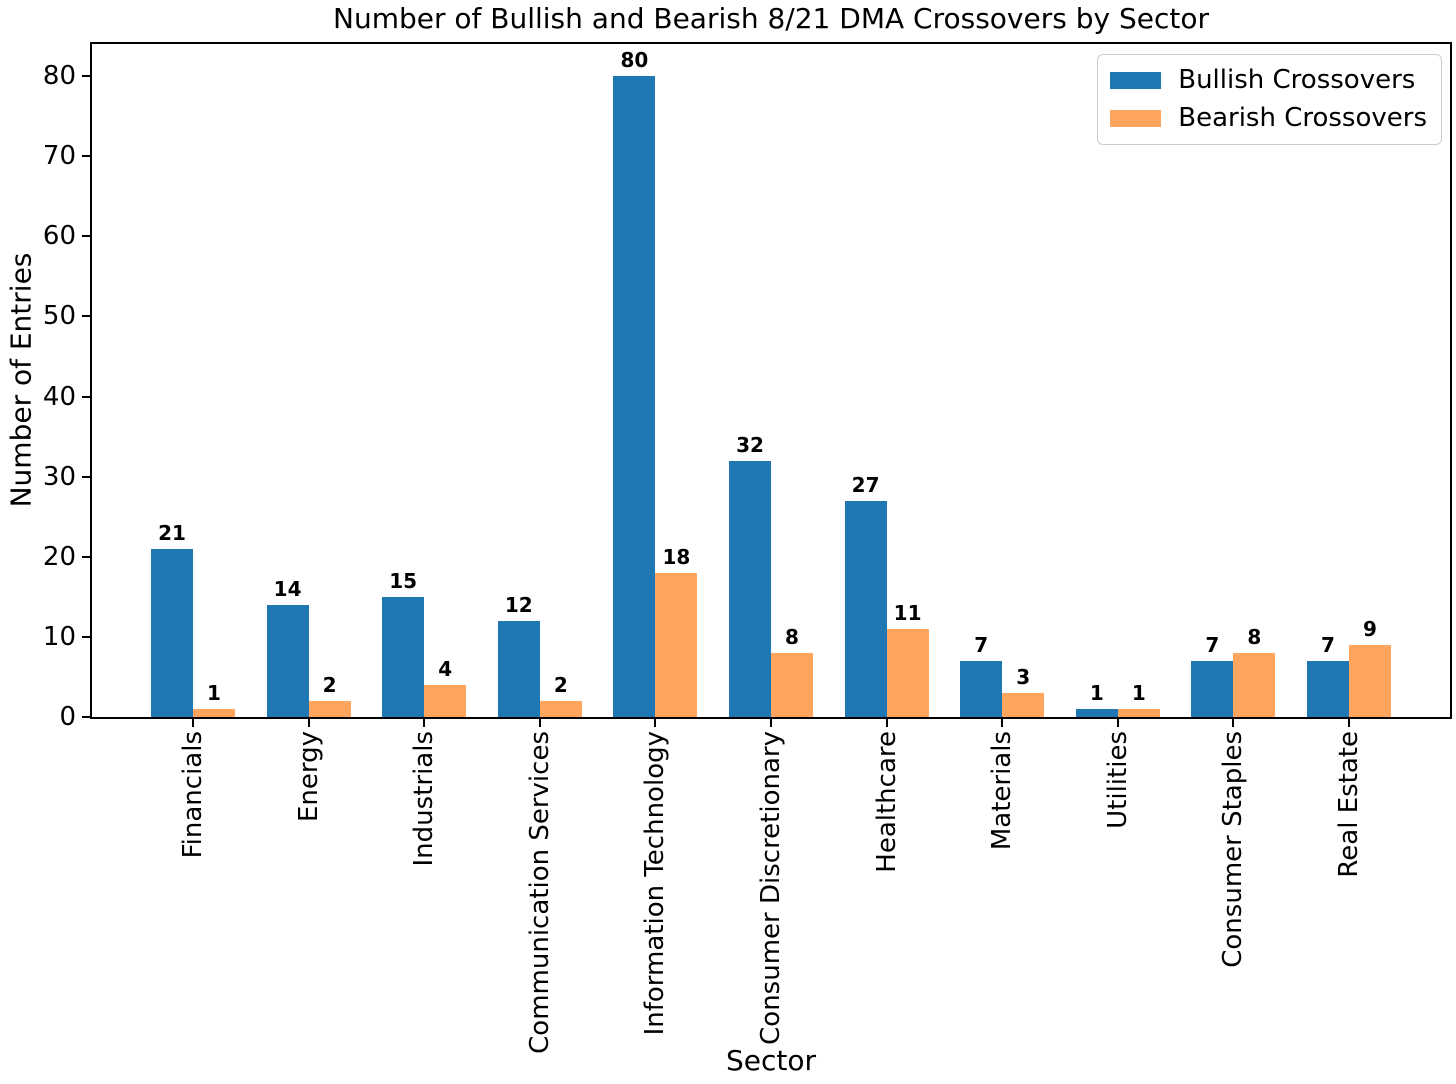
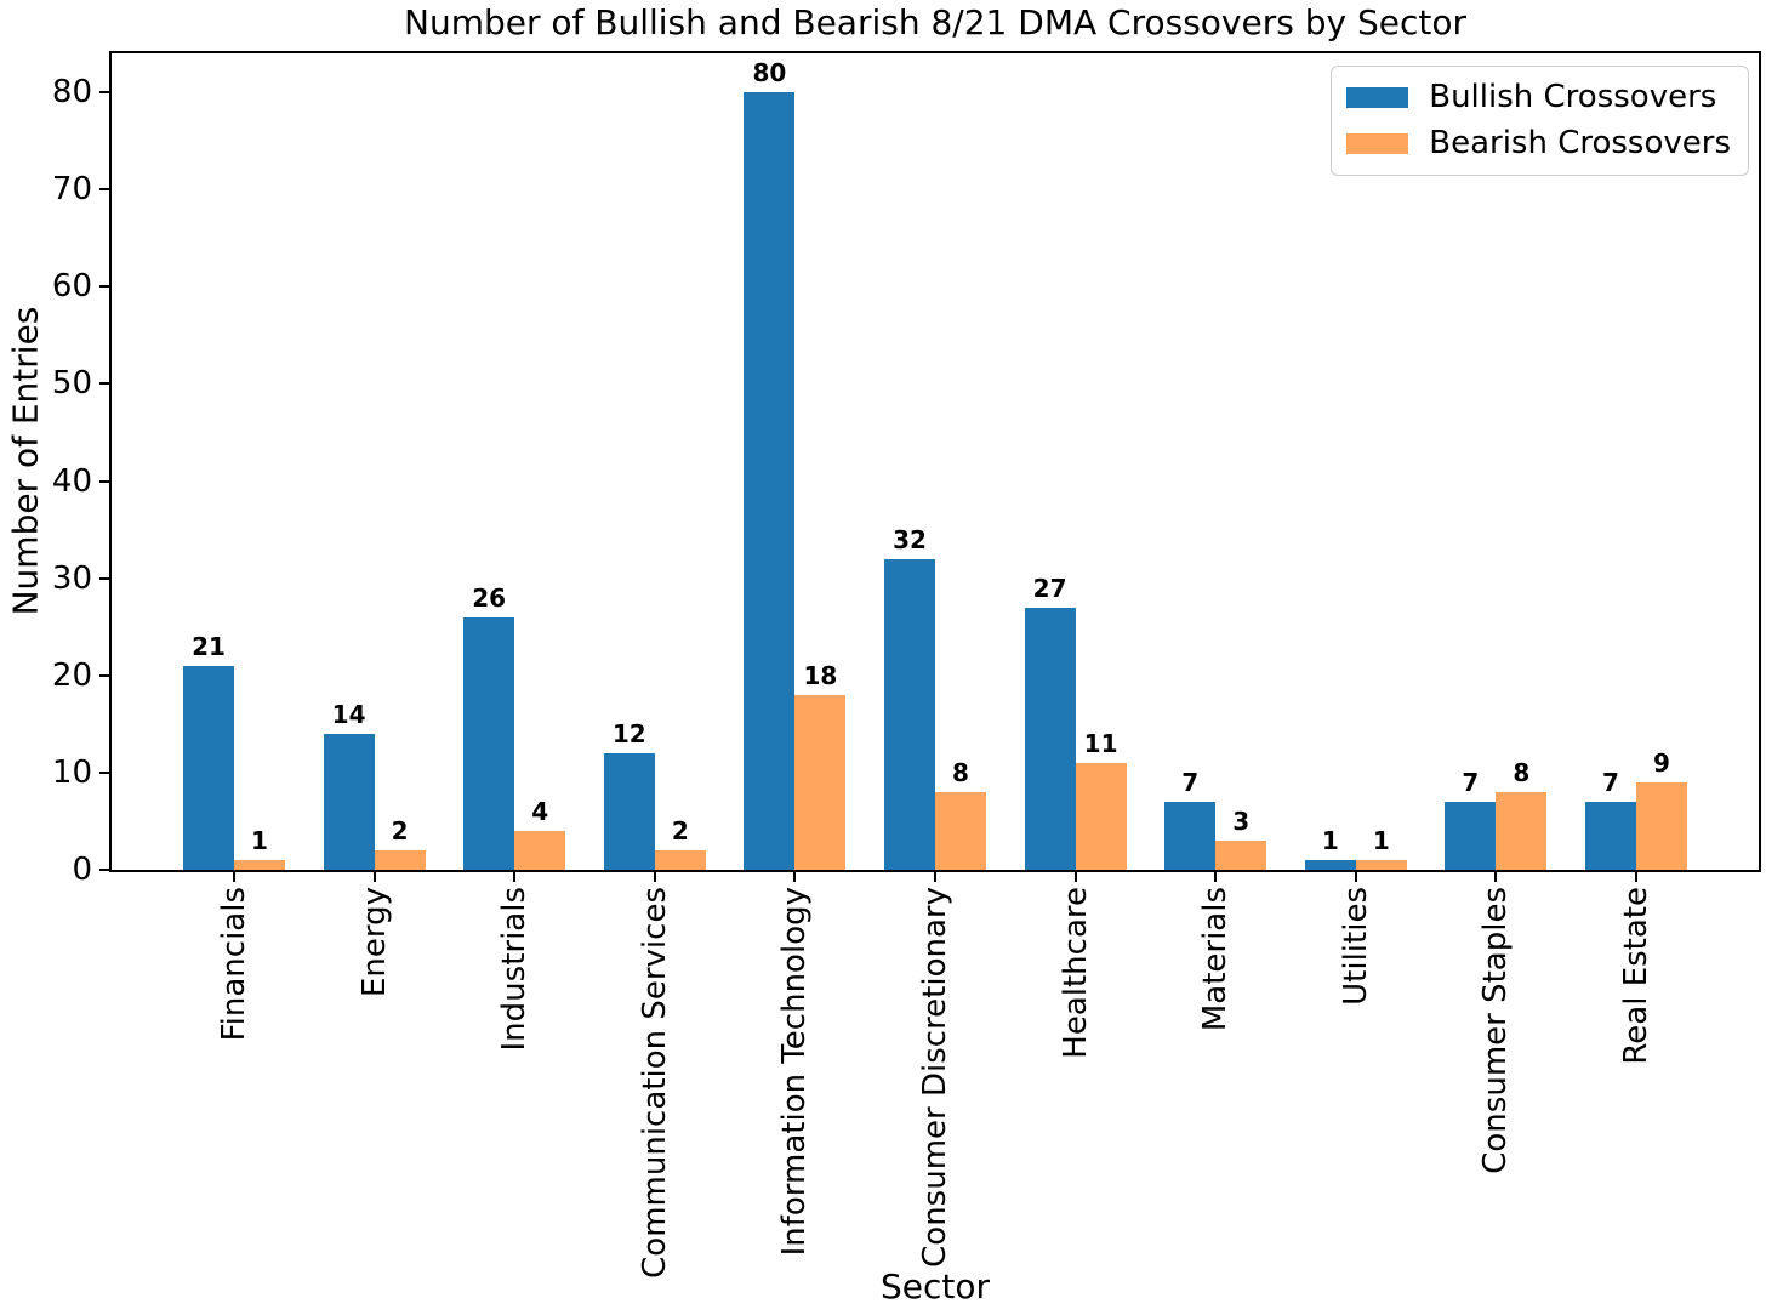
Bullish Crossovers/Industrials: 15 -> 26
